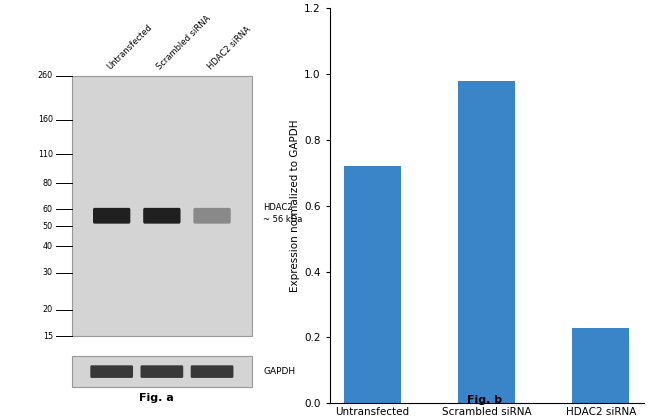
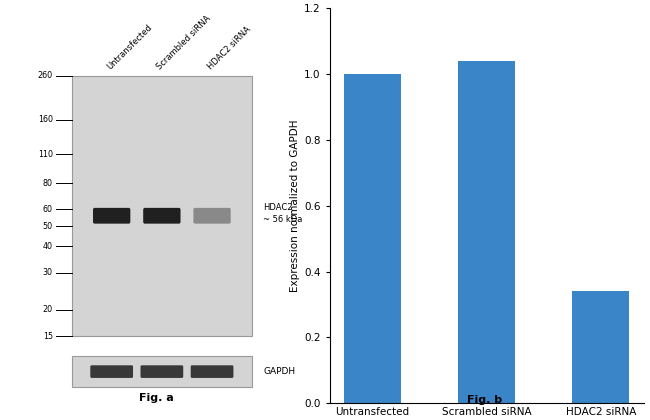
Untransfected: 0.72 -> 1.00
Scrambled siRNA: 0.98 -> 1.04
HDAC2 siRNA: 0.23 -> 0.34
